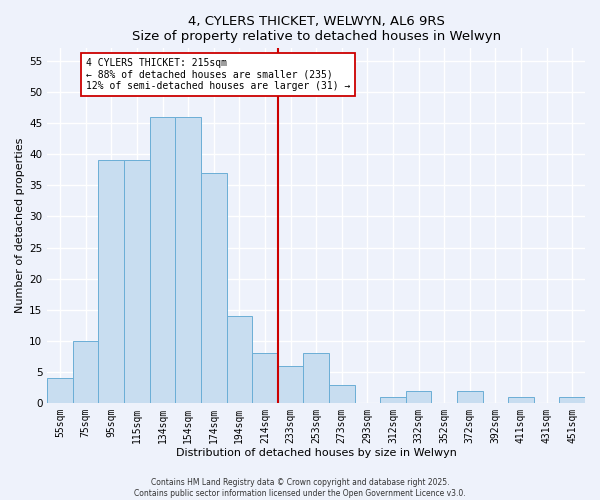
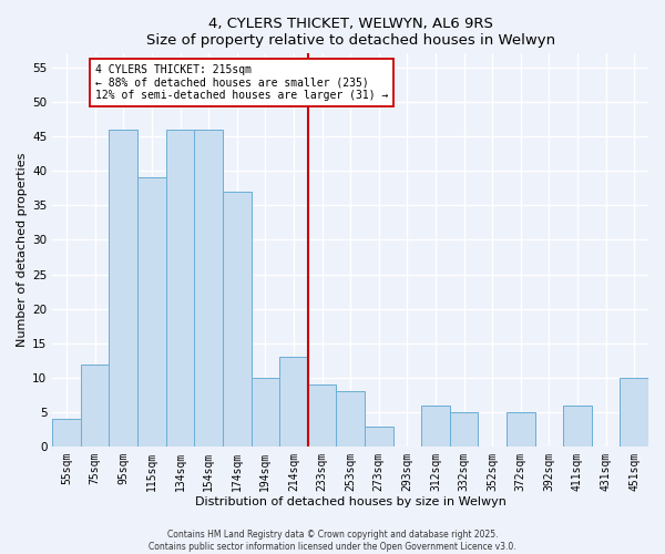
75sqm: 10 -> 12
95sqm: 39 -> 46
194sqm: 14 -> 10
214sqm: 8 -> 13
233sqm: 6 -> 9
312sqm: 1 -> 6
332sqm: 2 -> 5
372sqm: 2 -> 5
411sqm: 1 -> 6
451sqm: 1 -> 10
